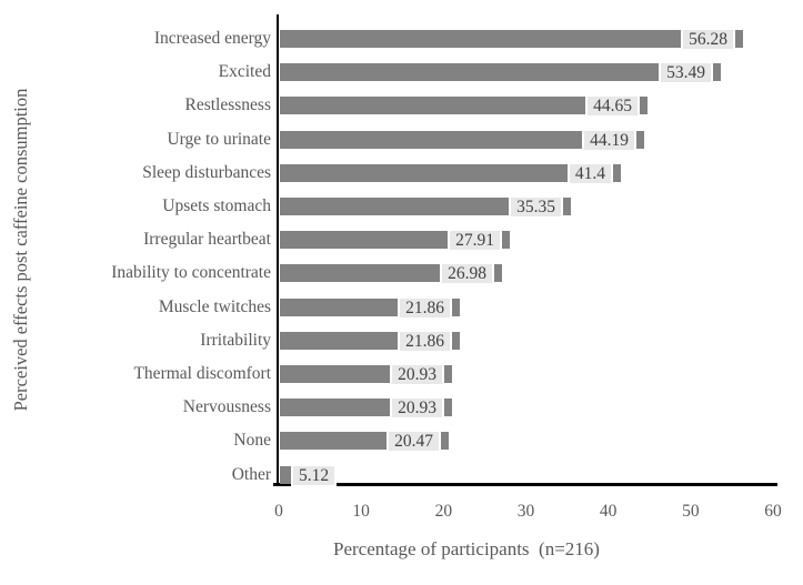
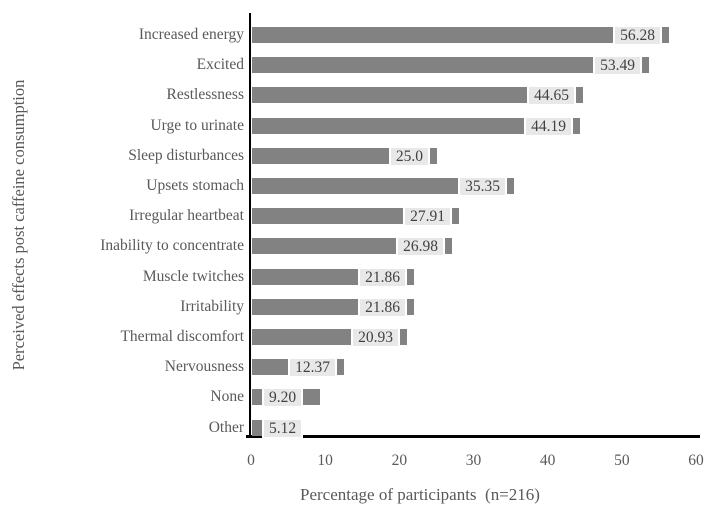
Sleep disturbances: 41.4 -> 25.0
Nervousness: 20.93 -> 12.37
None: 20.47 -> 9.20
